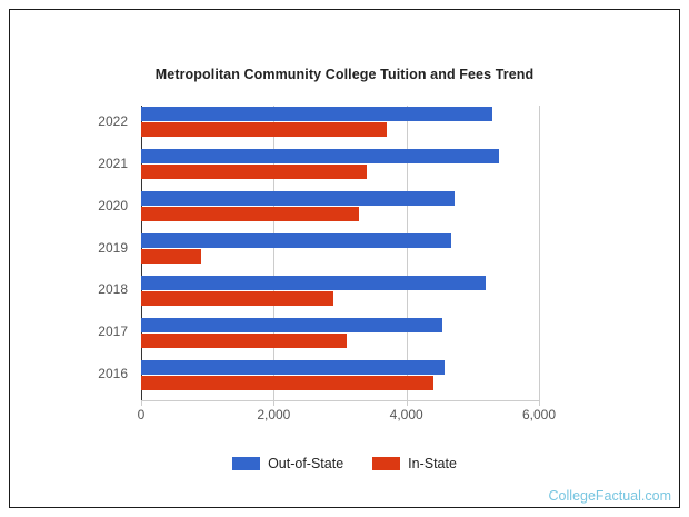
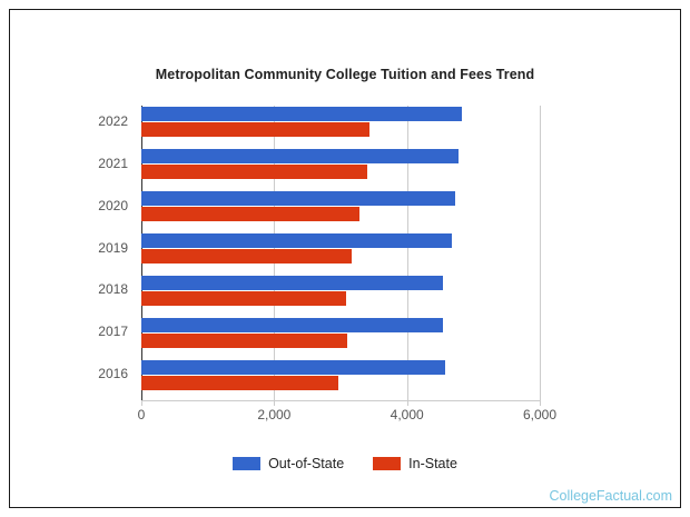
Out-of-State/2022: 5300 -> 4800
In-State/2022: 3700 -> 3400
Out-of-State/2021: 5400 -> 4800
In-State/2019: 900 -> 3200
Out-of-State/2018: 5200 -> 4500
In-State/2018: 2900 -> 3100
In-State/2016: 4400 -> 3000
